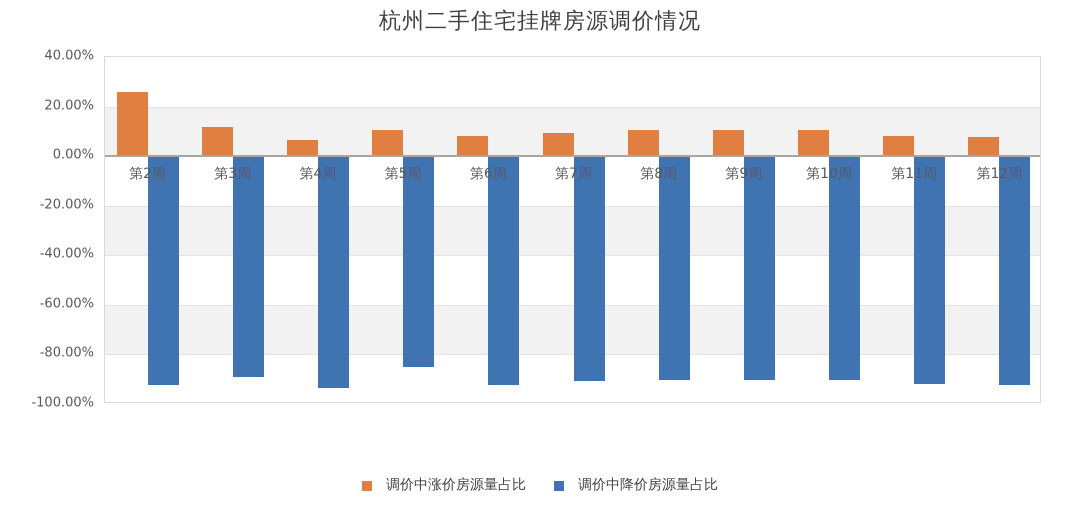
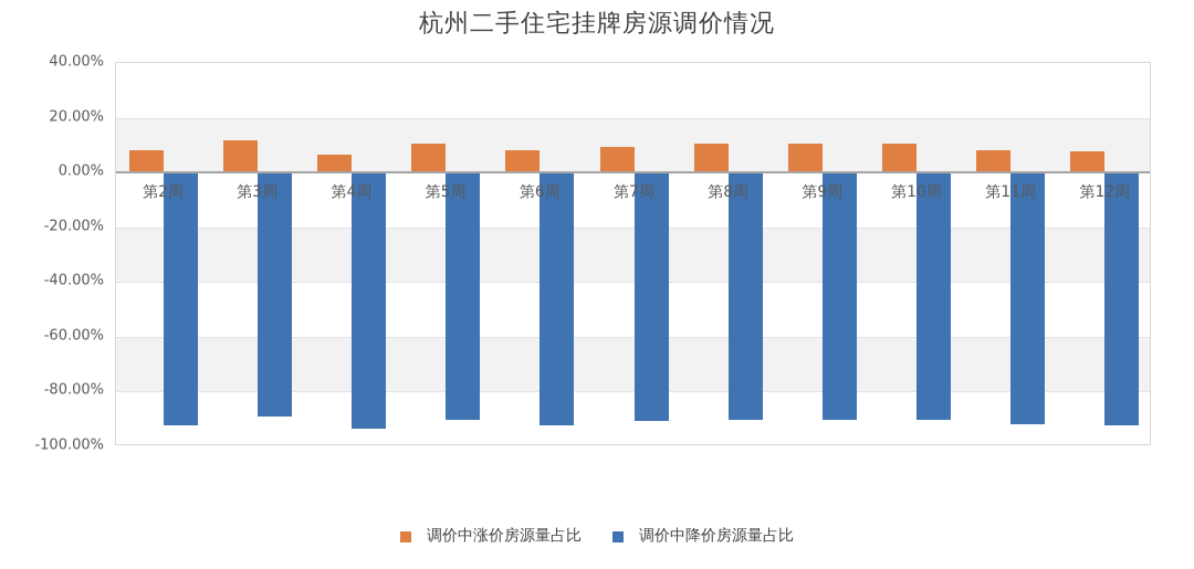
调价中涨价房源量占比/第2周: 26% -> 8%
调价中降价房源量占比/第5周: -85% -> -90%
